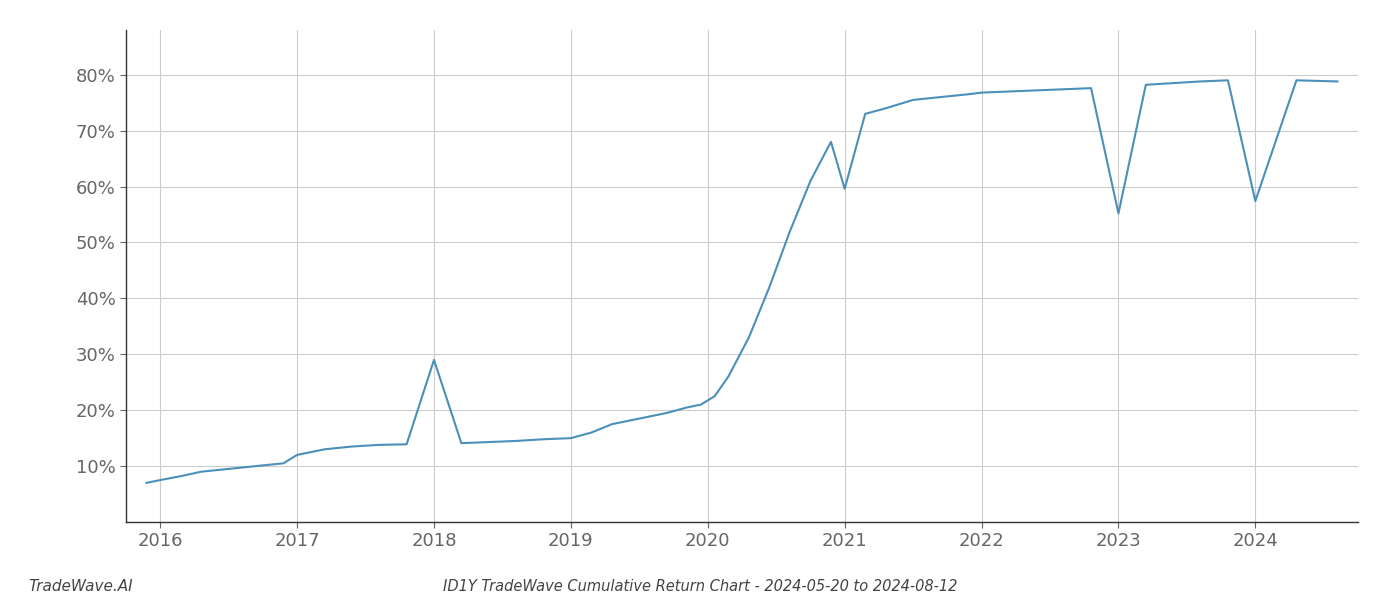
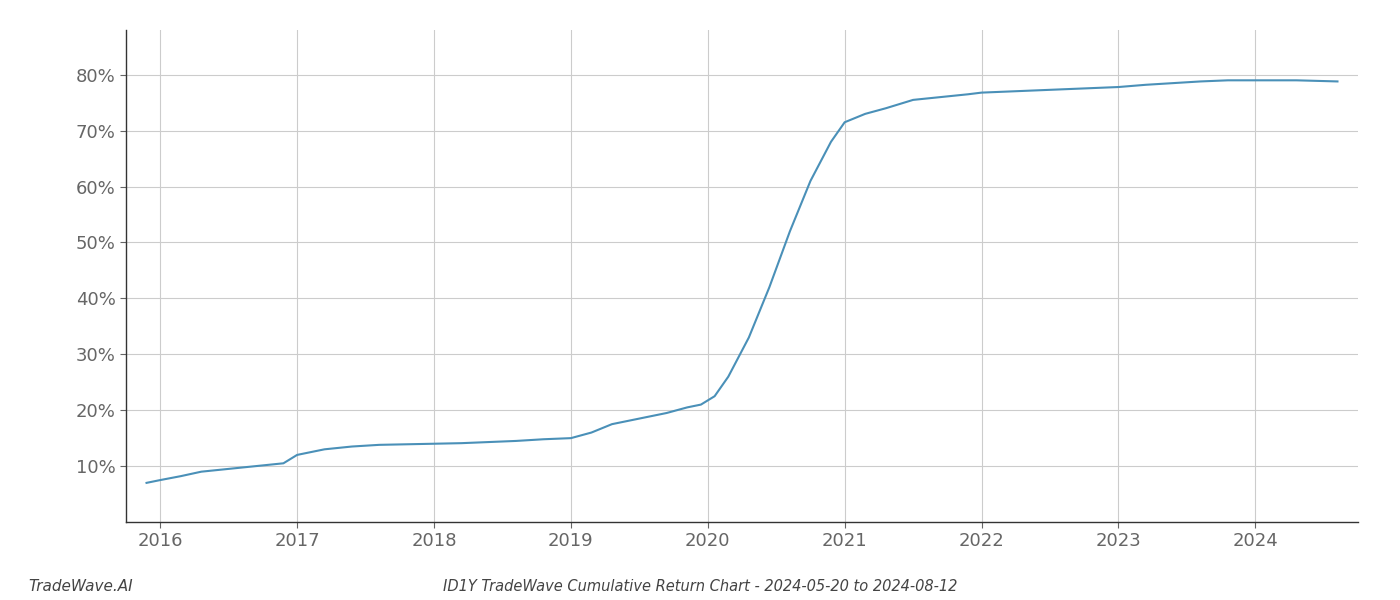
2018: 29.0% -> 14.0%
2021: 59.6% -> 71.5%
2023: 55.2% -> 77.8%
2024: 57.4% -> 79.0%
